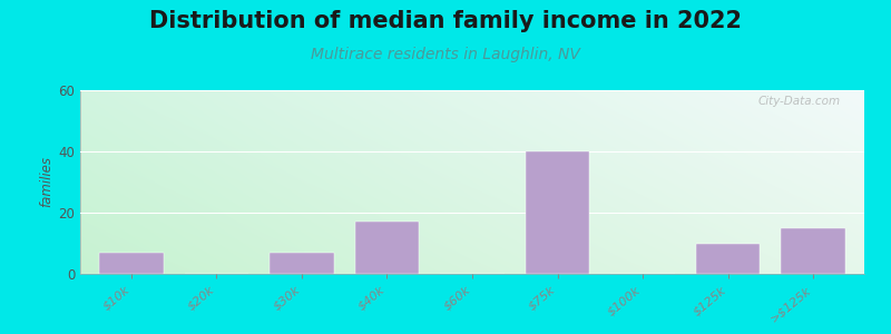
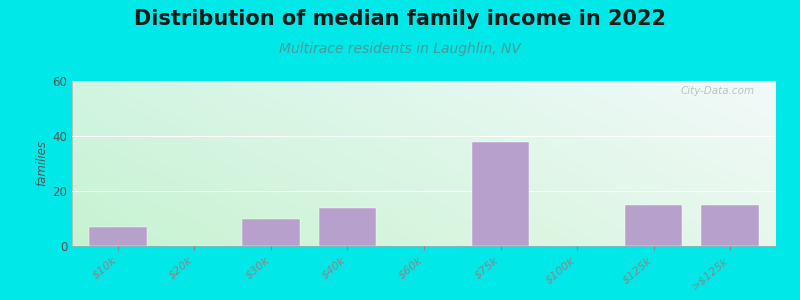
$30k: 7 -> 10
$40k: 17 -> 14
$75k: 40 -> 38
$125k: 10 -> 15
